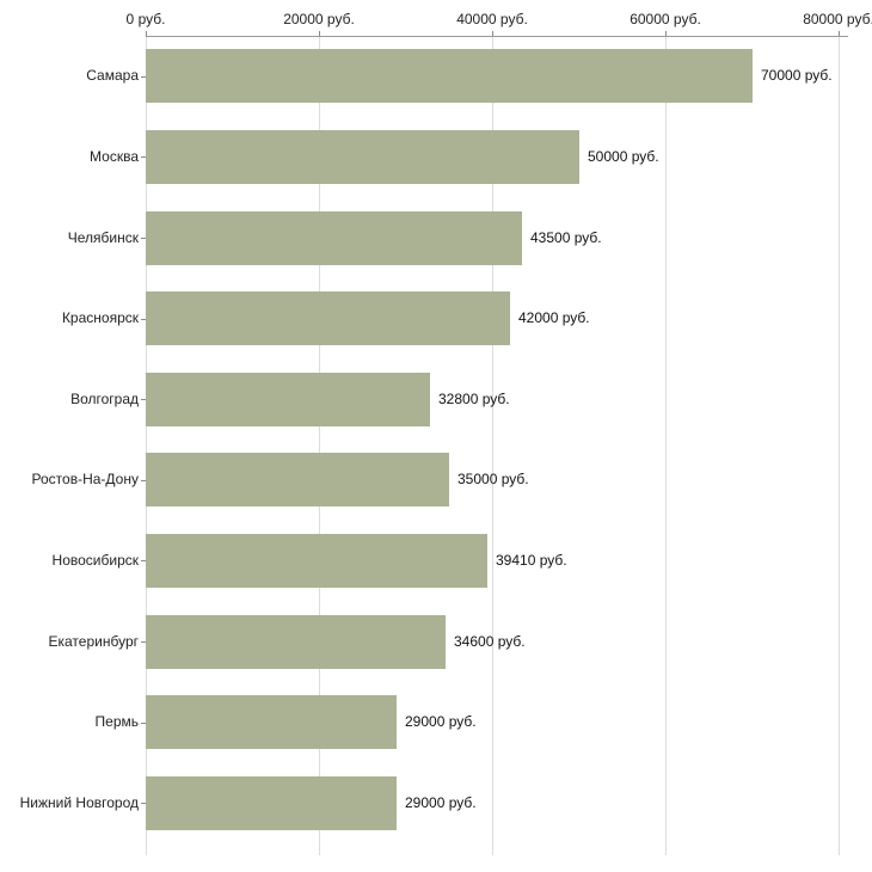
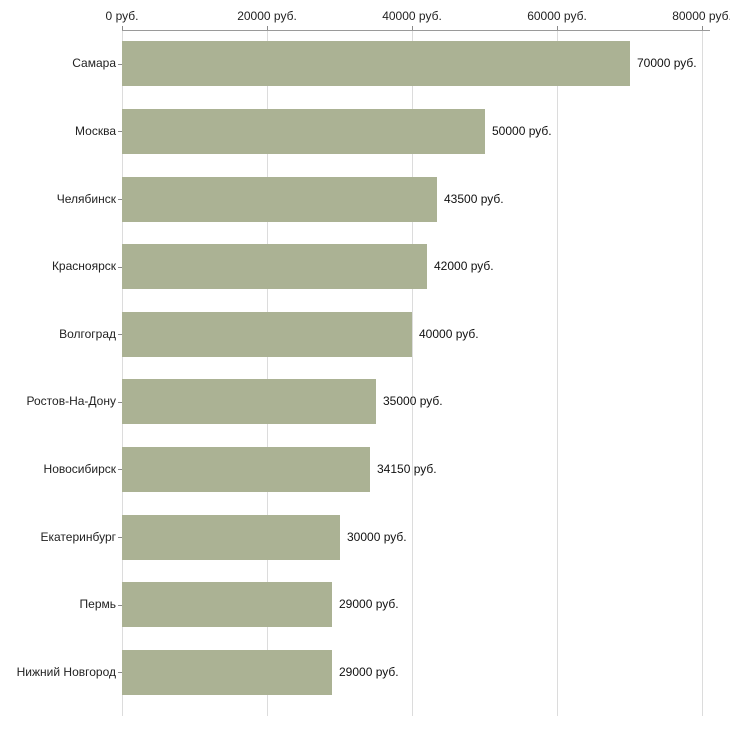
Волгоград: 32800 -> 40000
Новосибирск: 39410 -> 34150
Екатеринбург: 34600 -> 30000
